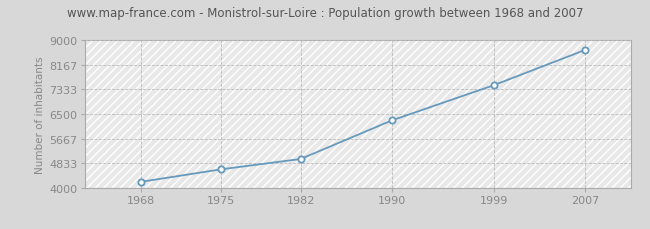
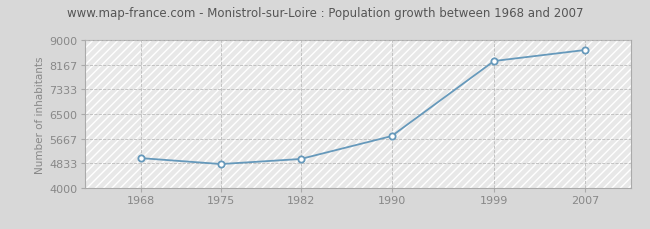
1968: 4200 -> 5000
1975: 4620 -> 4800
1990: 6280 -> 5750
1999: 7480 -> 8300
